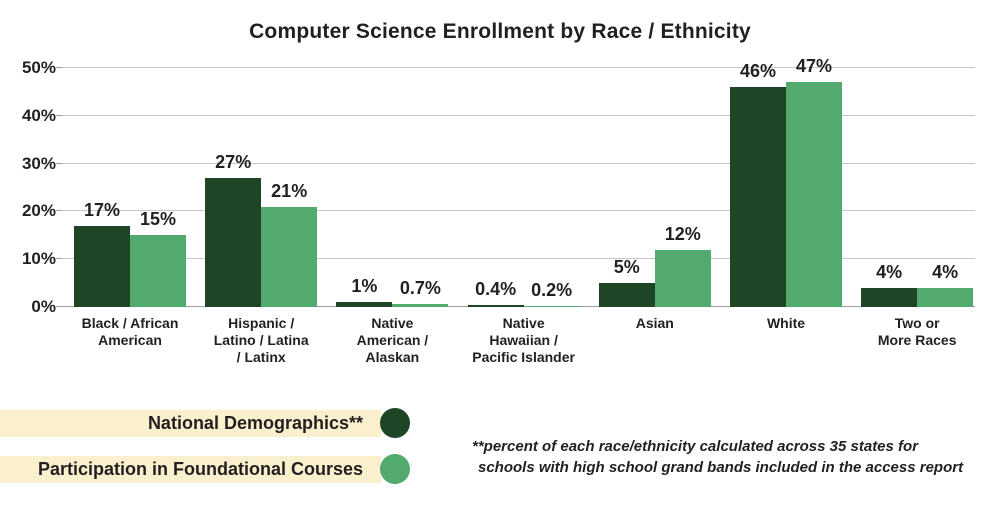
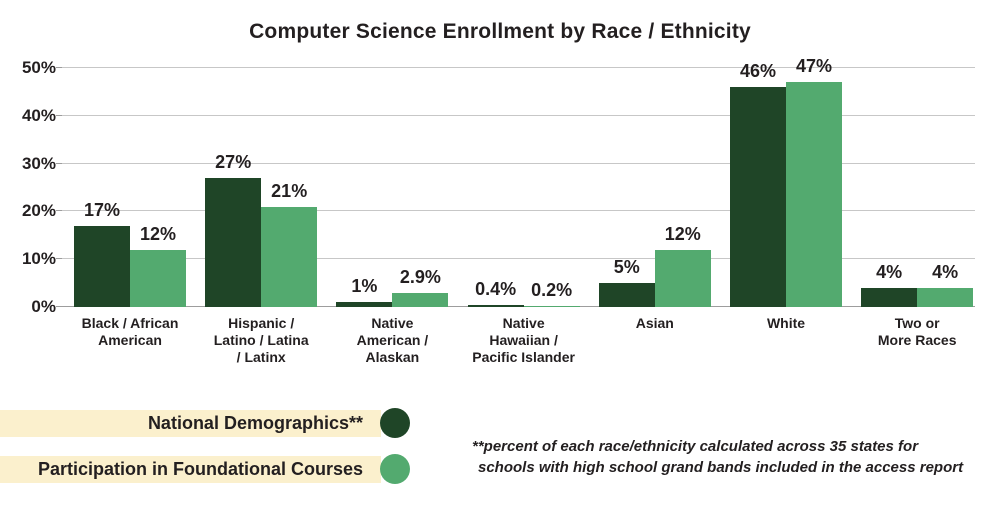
Participation in Foundational Courses/Black / African American: 15% -> 12%
Participation in Foundational Courses/Native American / Alaskan: 0.7% -> 2.9%
